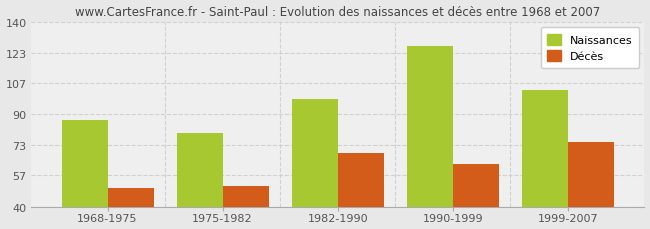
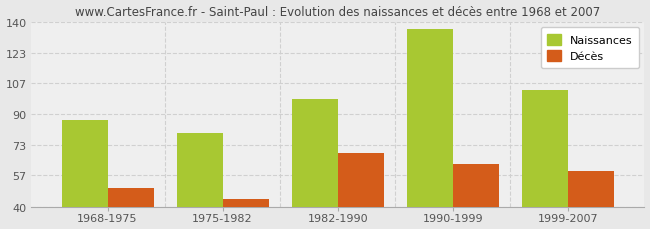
Décès/1975-1982: 51 -> 44
Naissances/1990-1999: 127 -> 136
Décès/1999-2007: 75 -> 59
